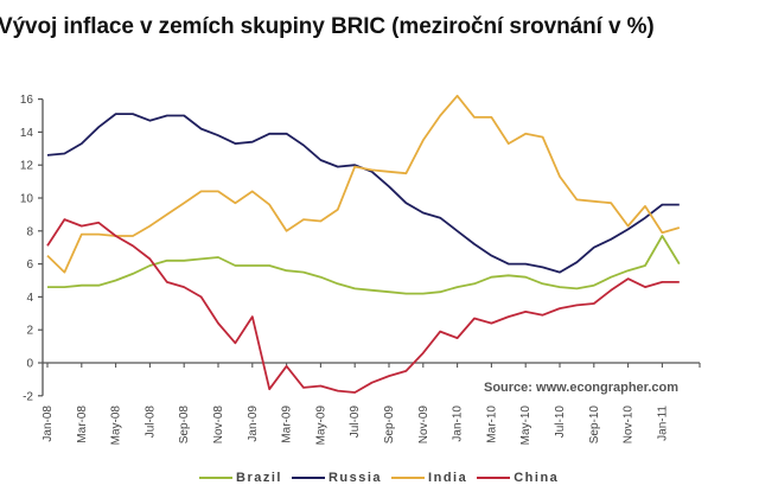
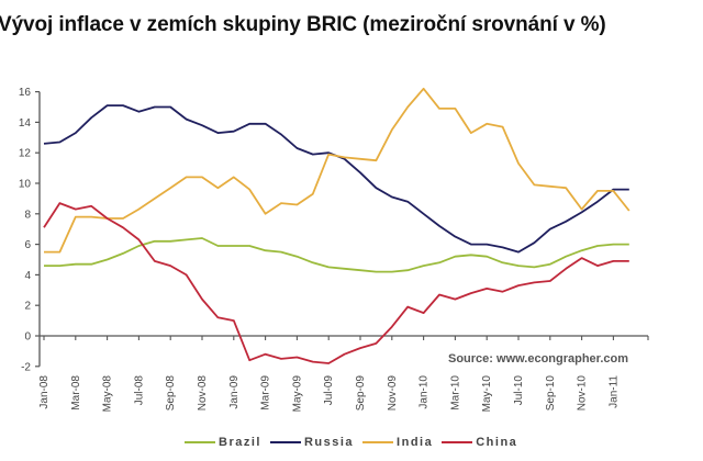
India/Jan-08: 6.5 -> 5.5
China/Jan-09: 2.8 -> 1.0
China/Mar-09: -0.2 -> -1.2
Brazil/Jan-11: 7.7 -> 6.0
India/Jan-11: 7.9 -> 9.5
